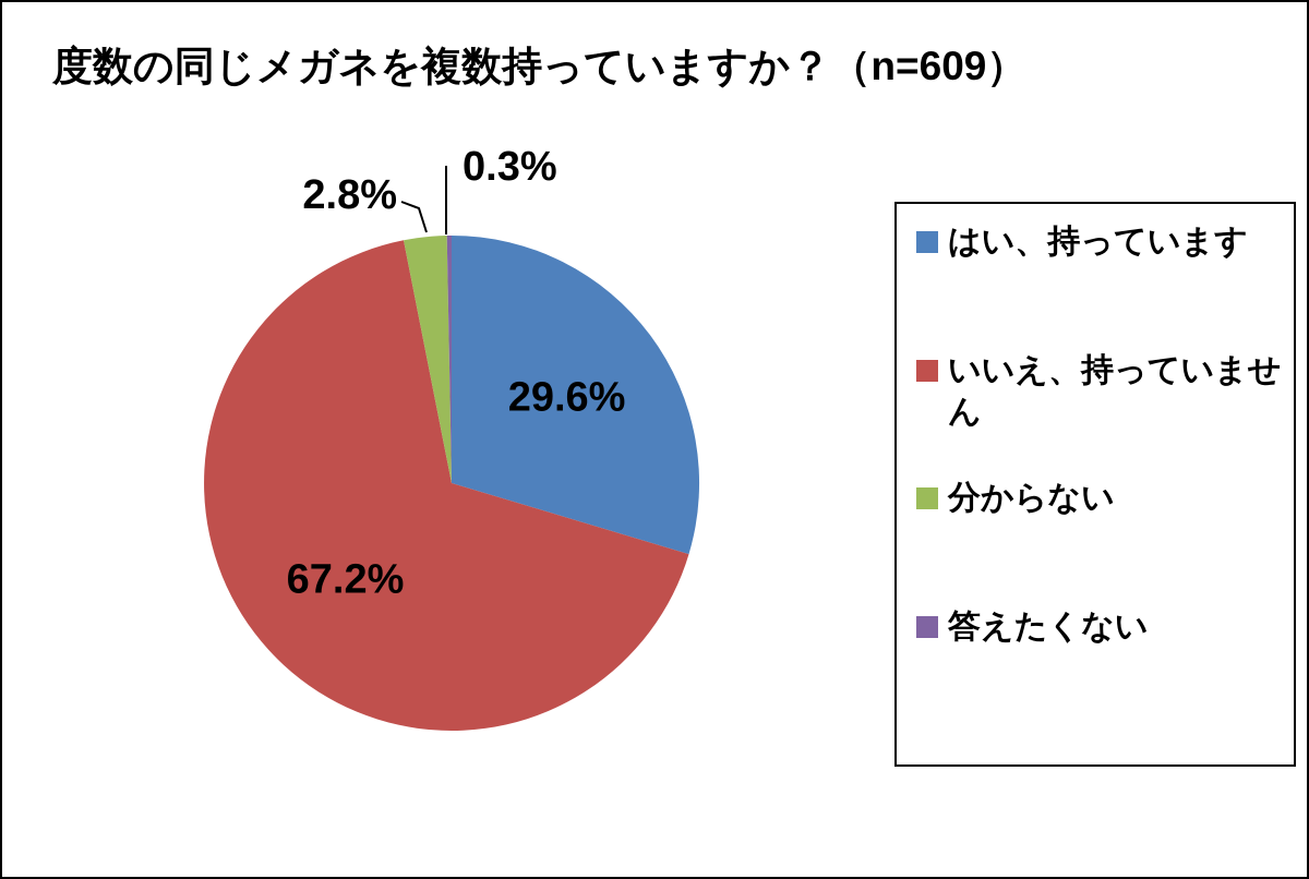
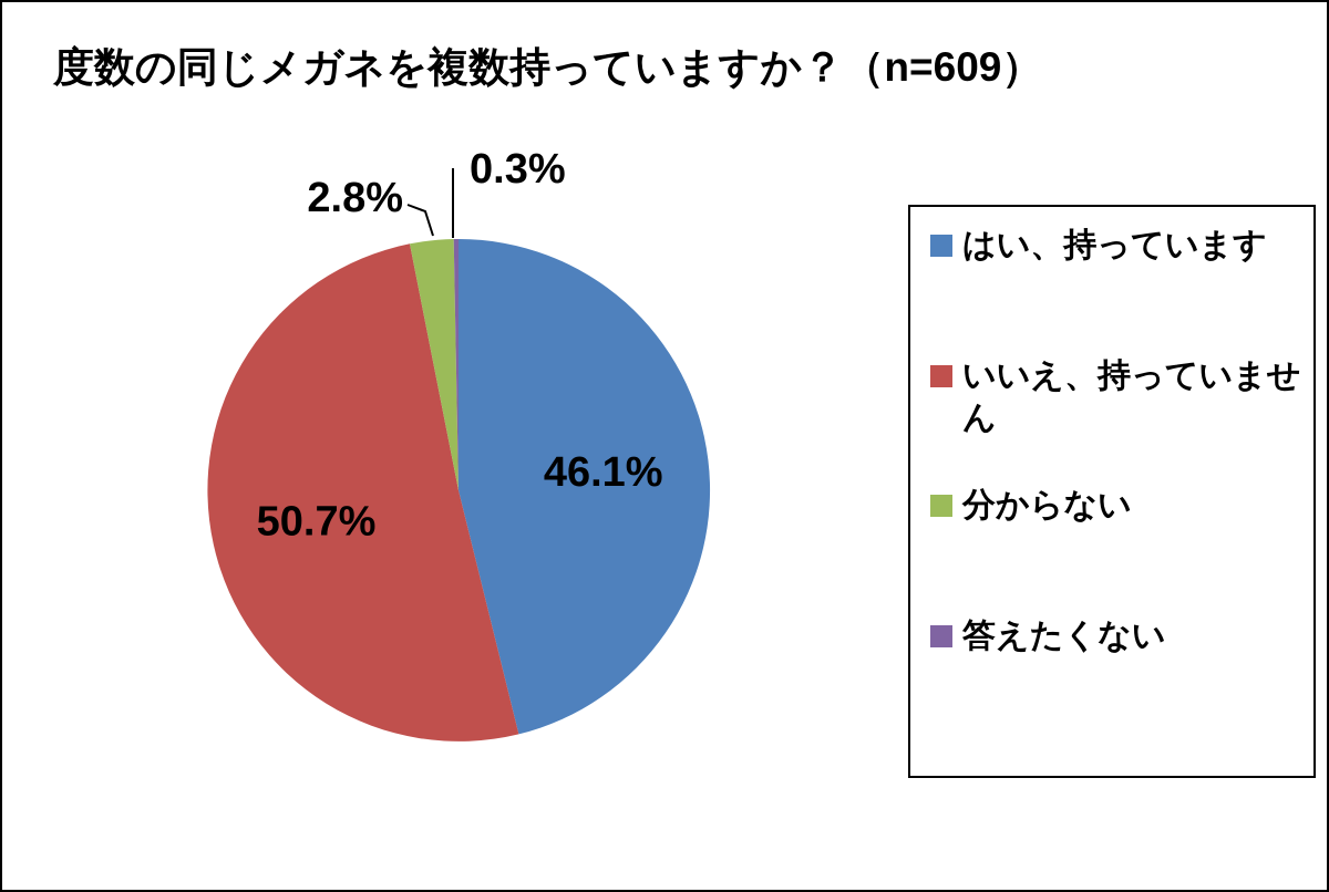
はい、持っています: 29.6% -> 46.1%
いいえ、持っていません: 67.2% -> 50.7%
